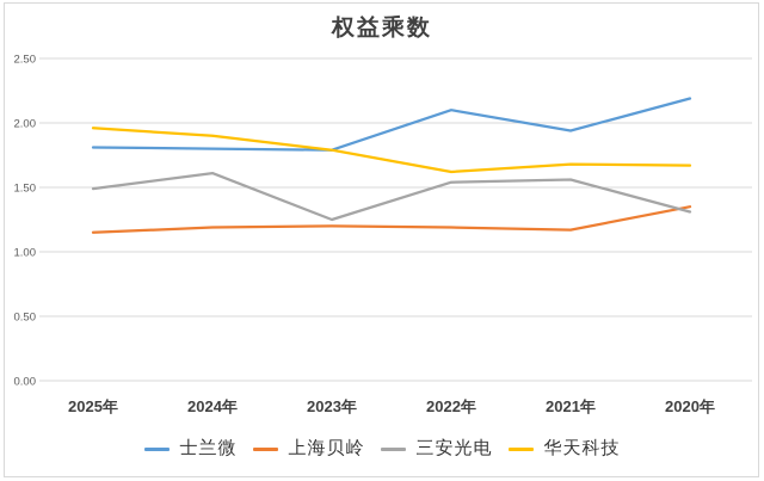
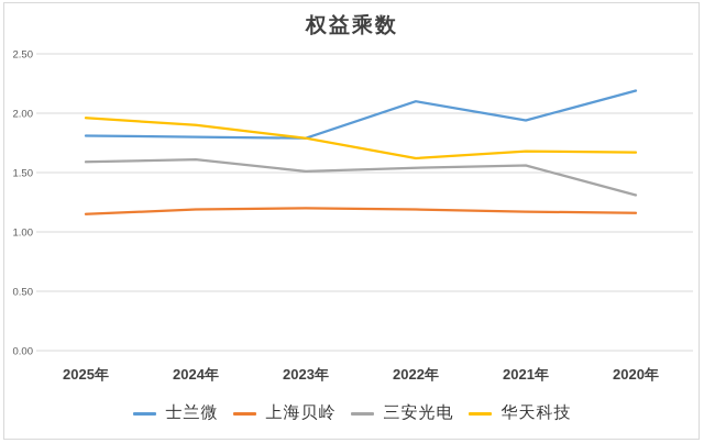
三安光电/2025年: 1.49 -> 1.59
三安光电/2023年: 1.25 -> 1.51
上海贝岭/2020年: 1.35 -> 1.16
